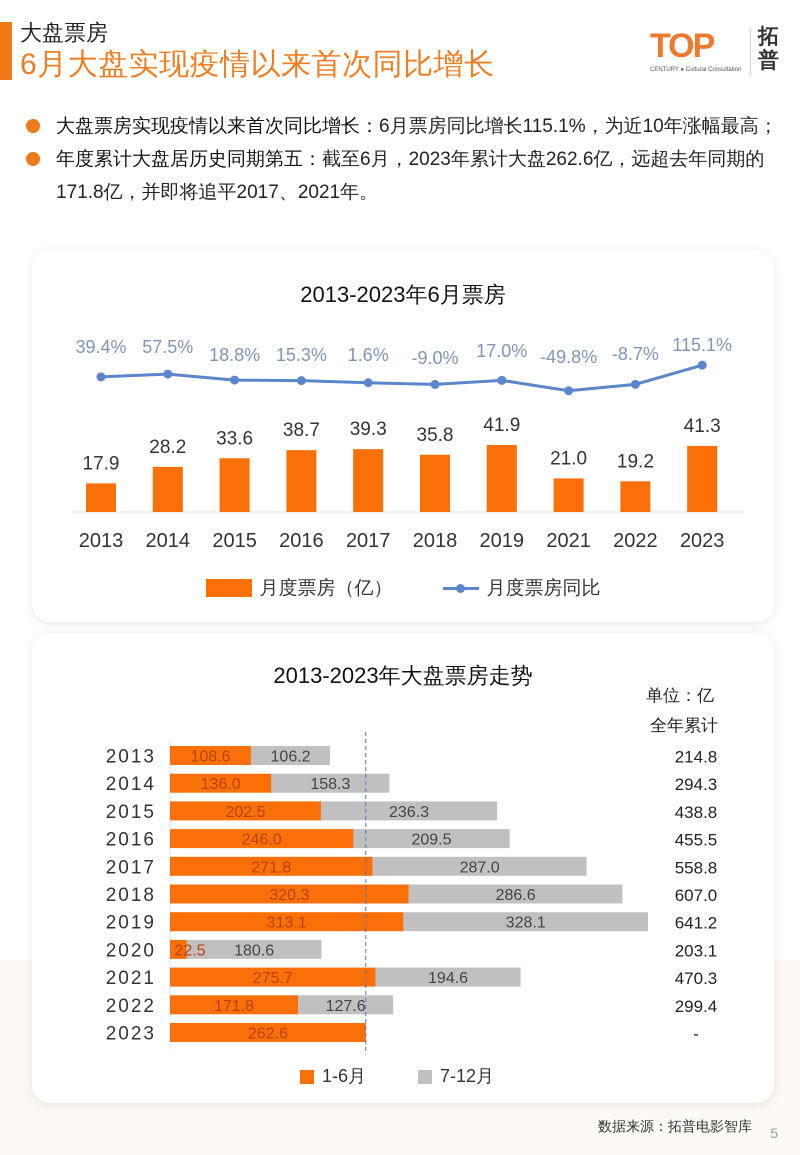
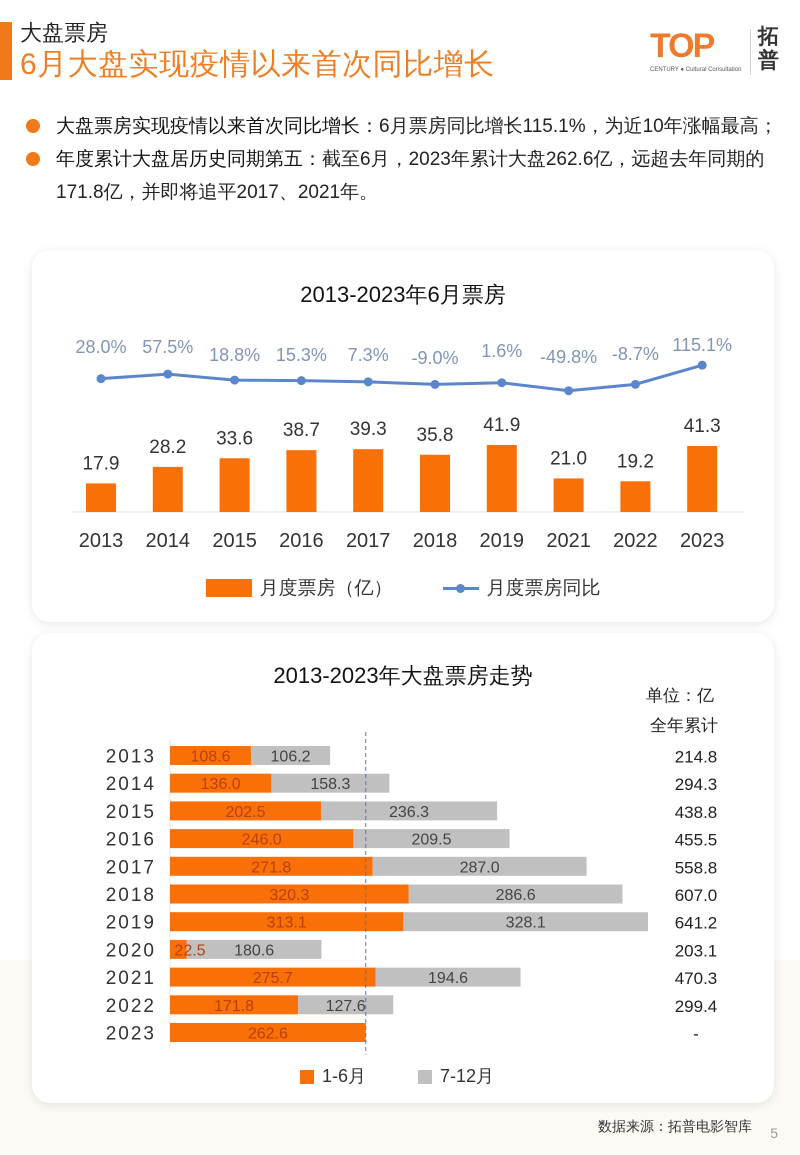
2013-2023年6月票房/月度票房同比/2013: 39.4% -> 28.0%
2013-2023年6月票房/月度票房同比/2017: 1.6% -> 7.3%
2013-2023年6月票房/月度票房同比/2019: 17.0% -> 1.6%
